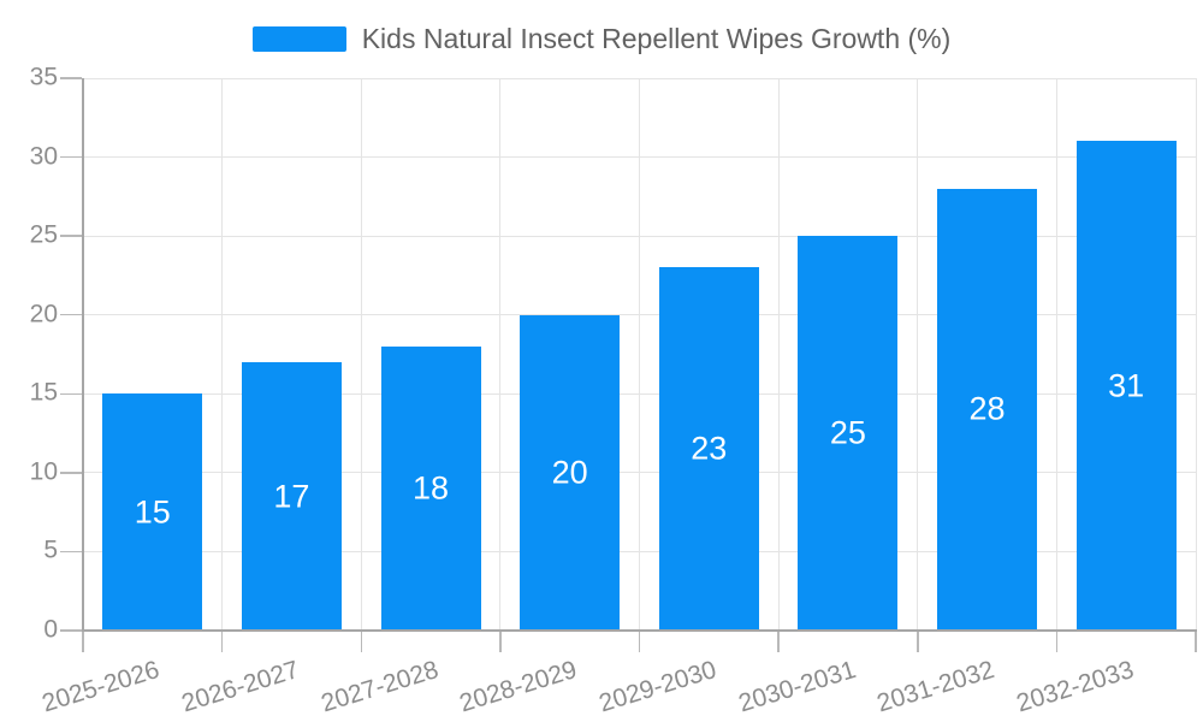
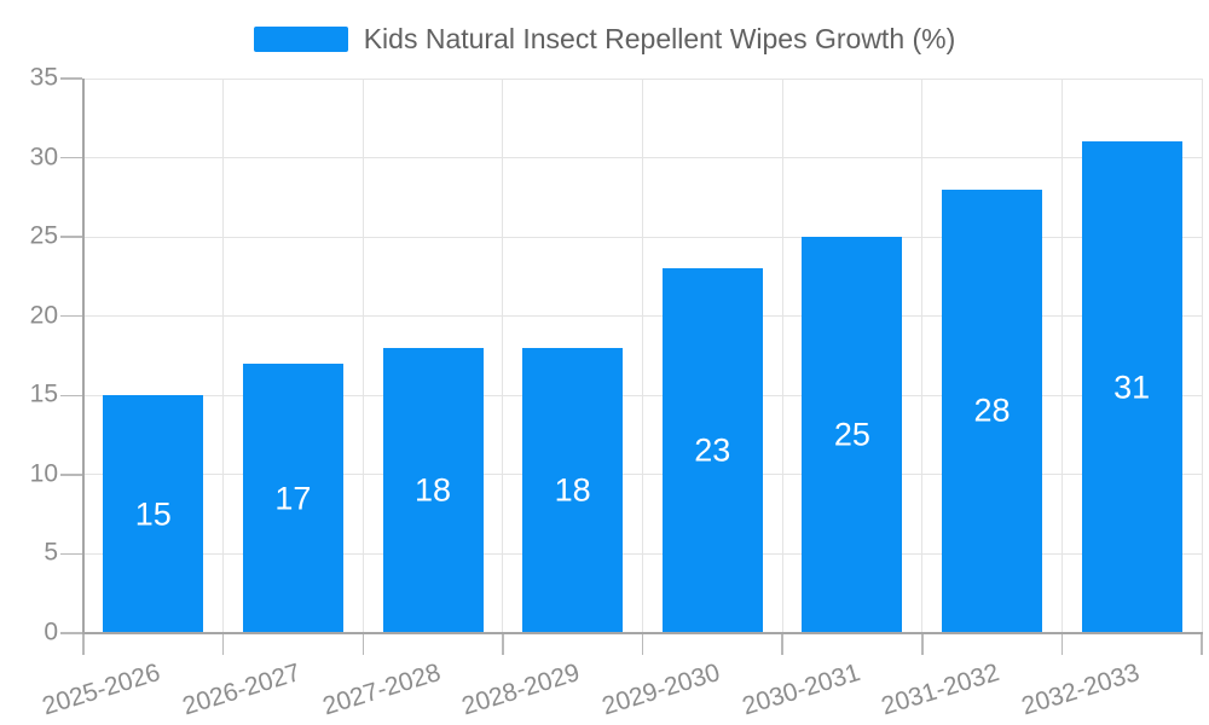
2028-2029: 20 -> 18
